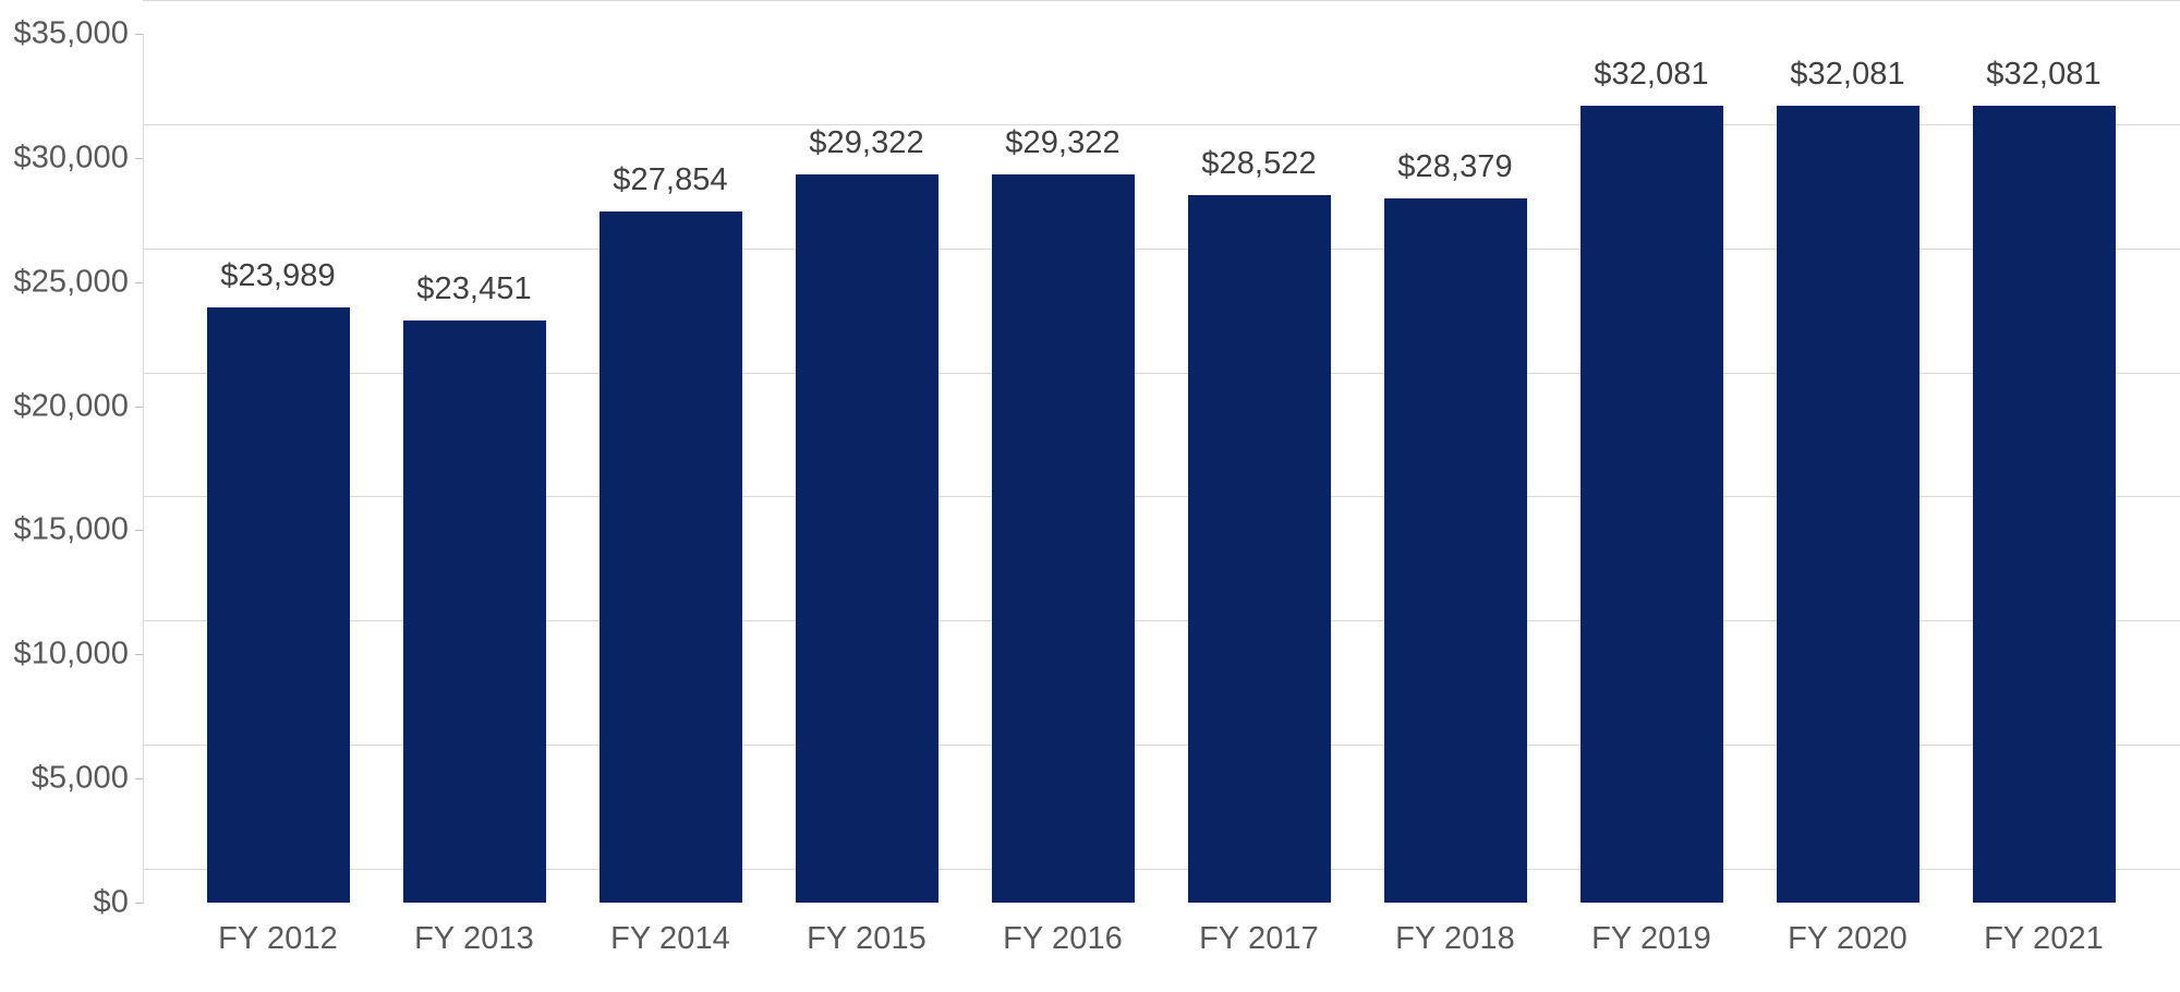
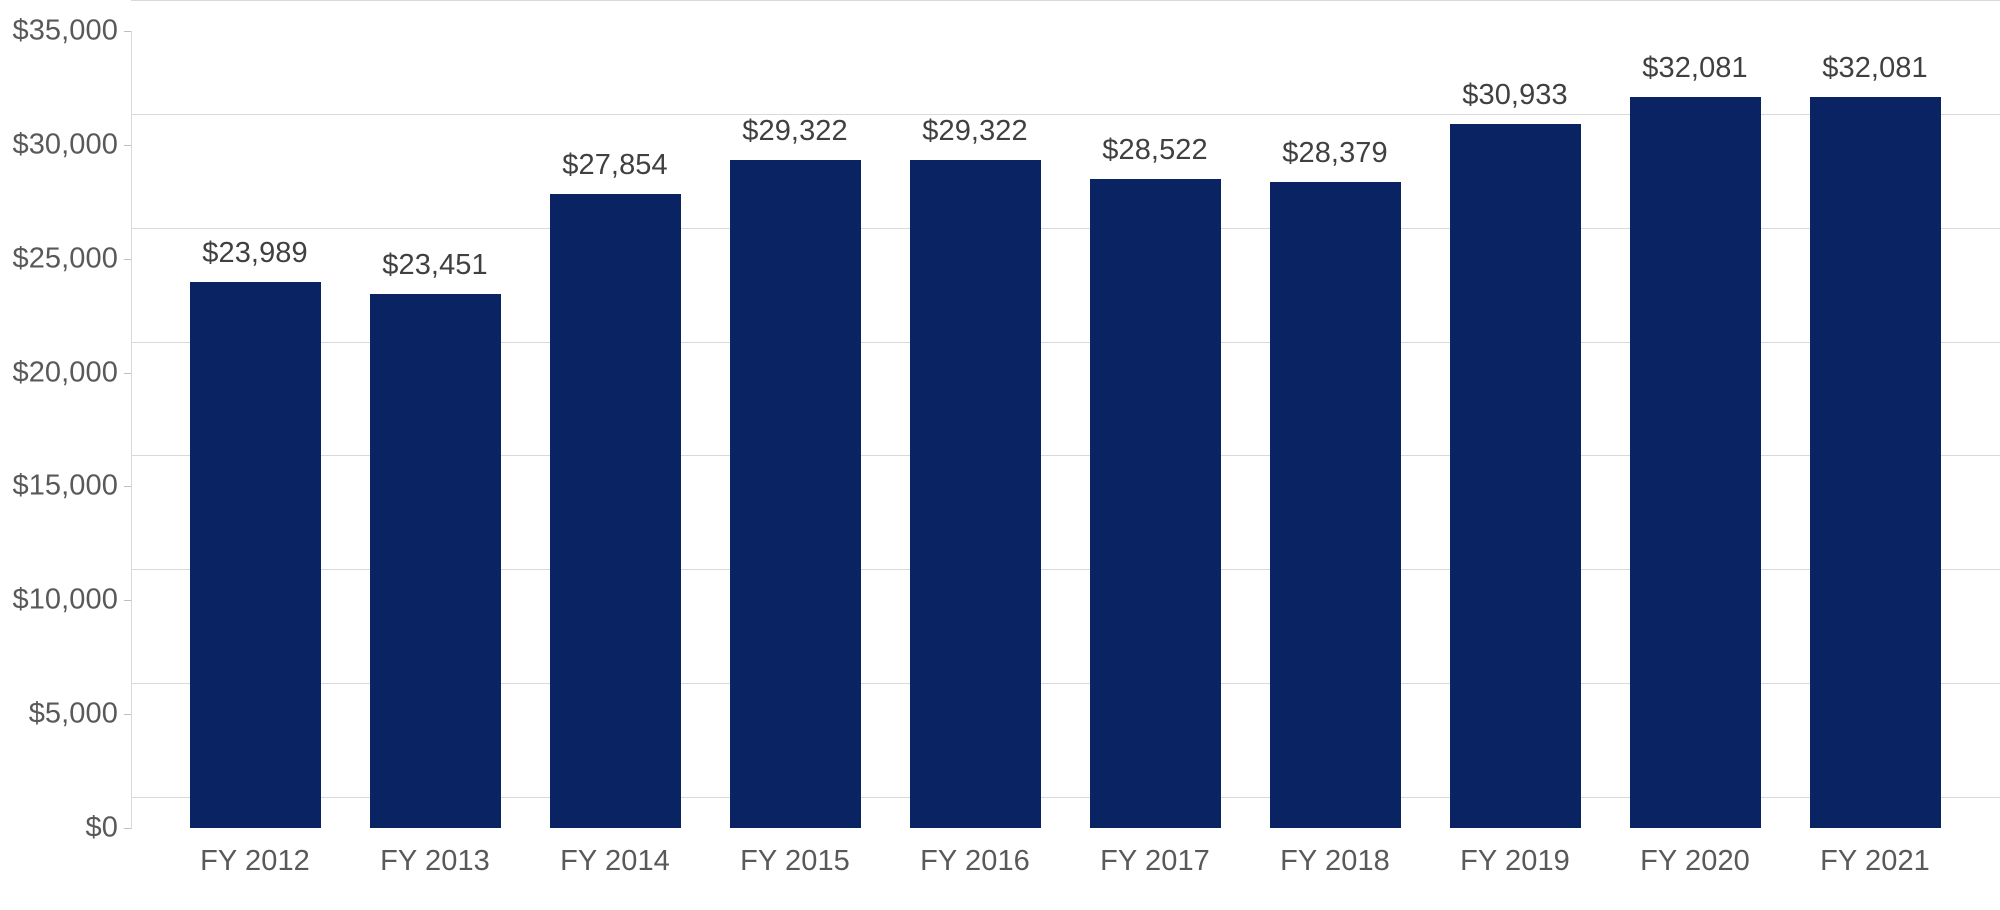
FY 2019: $32,081 -> $30,933
